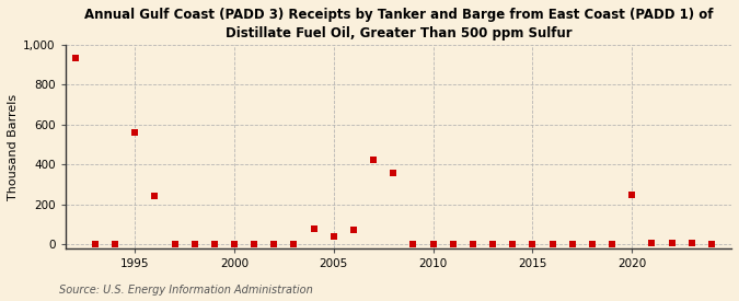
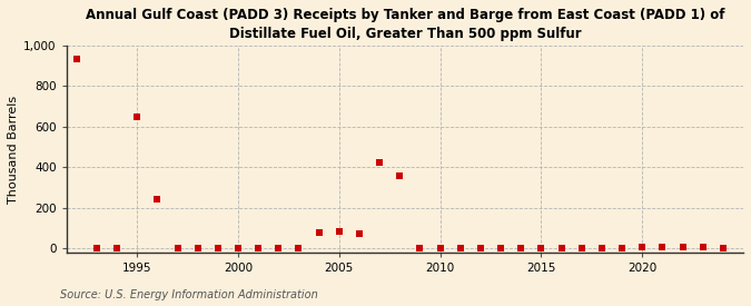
1995: 560 -> 650
2005: 40 -> 80
2020: 250 -> 10
